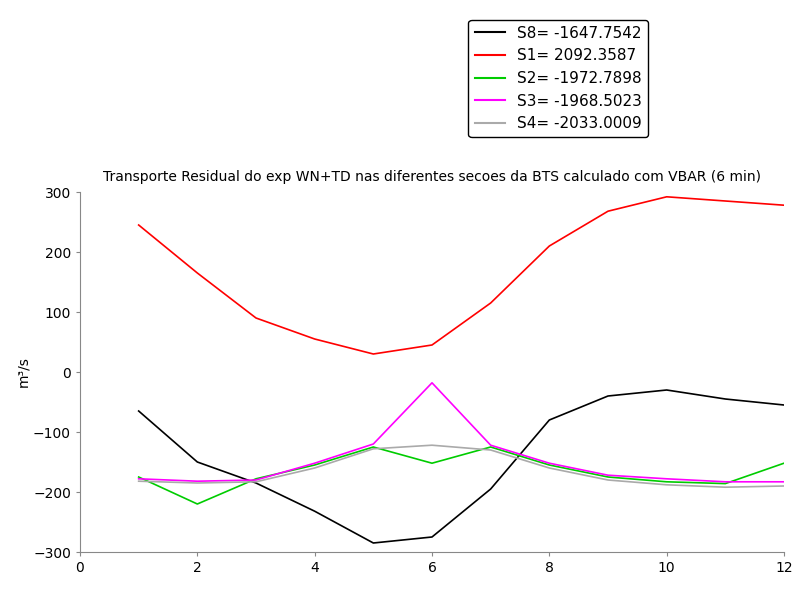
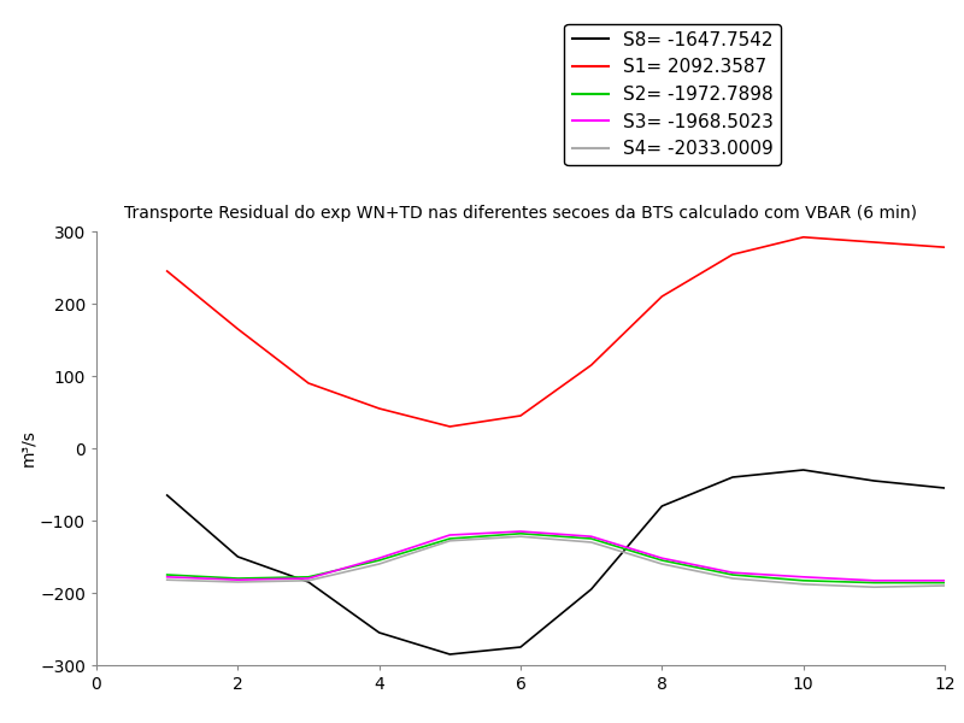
S2= -1972.7898/2: -220 -> -180
S8= -1647.7542/4: -232 -> -255
S2= -1972.7898/6: -152 -> -118
S3= -1968.5023/6: -18 -> -115
S2= -1972.7898/12: -152 -> -186
